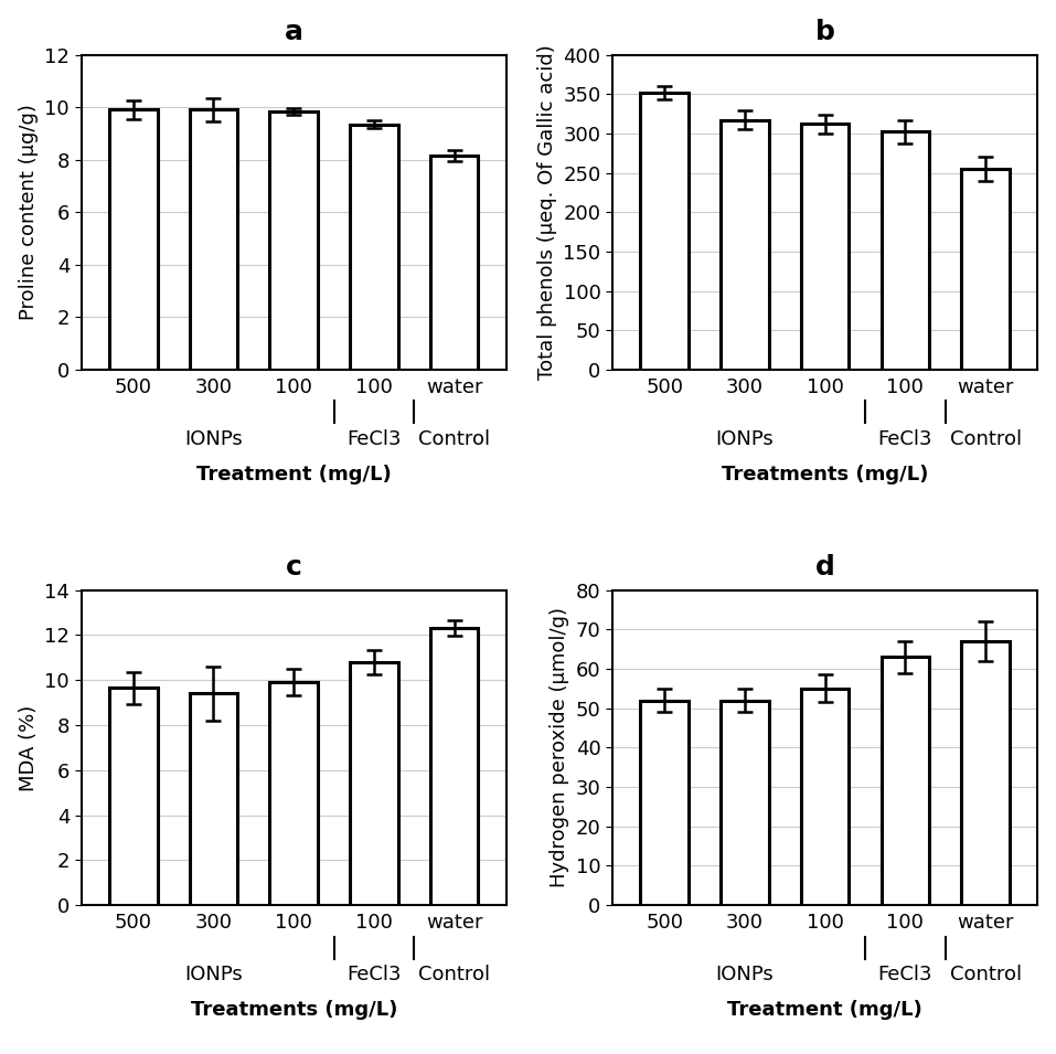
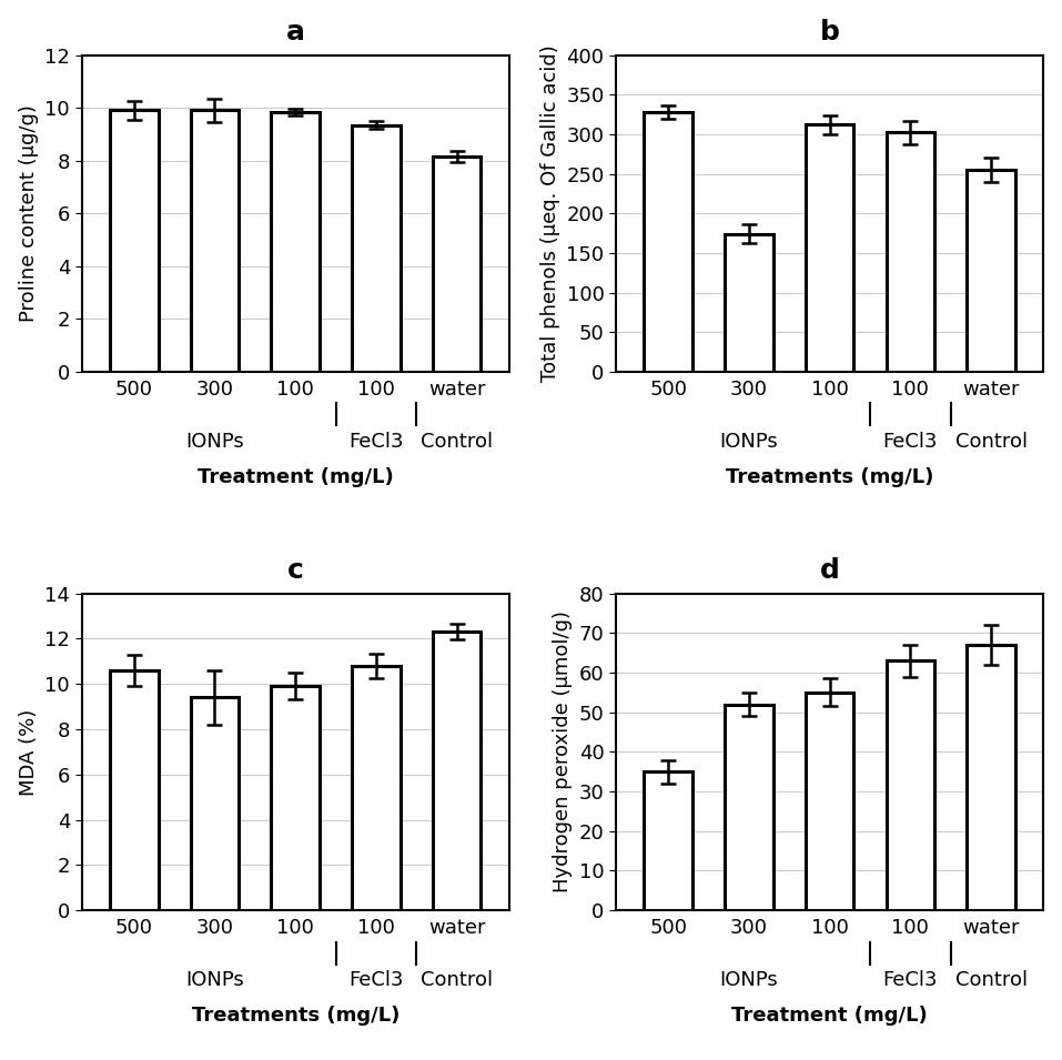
b/500: 352 -> 328
b/300: 317 -> 174
c/500: 9.65 -> 10.60
d/500: 52 -> 35
